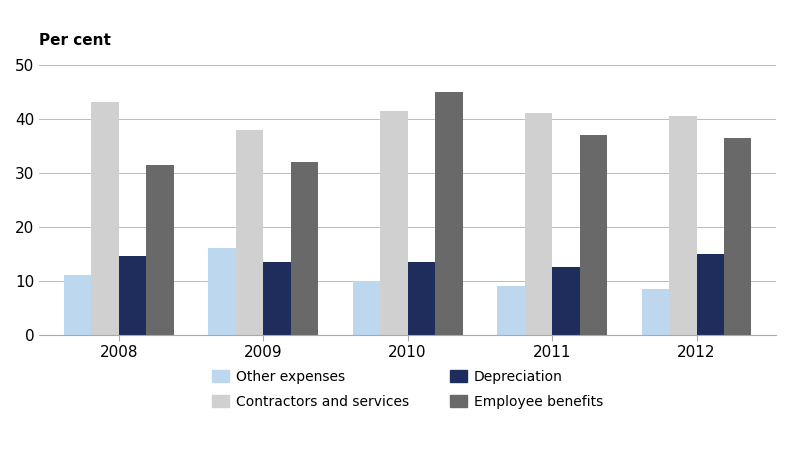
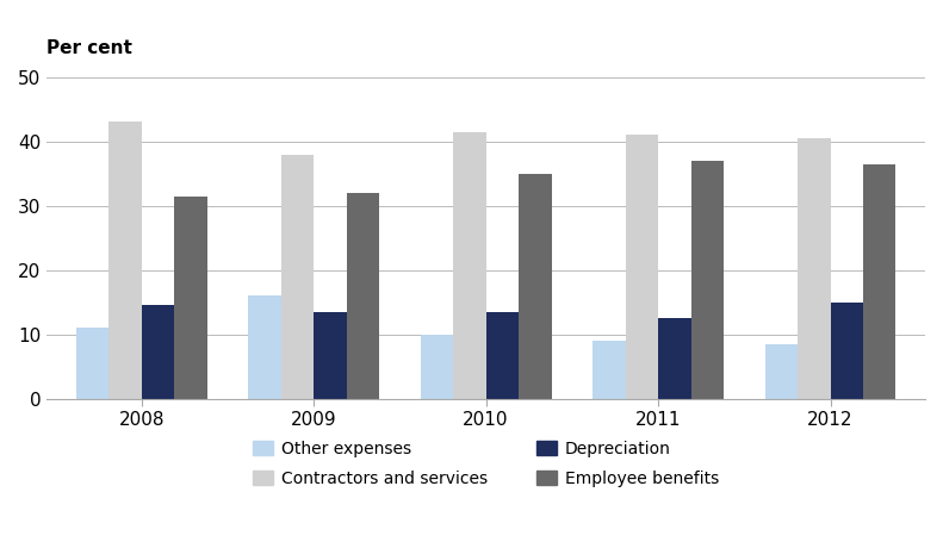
Employee benefits/2010: 45.0 -> 35.0
